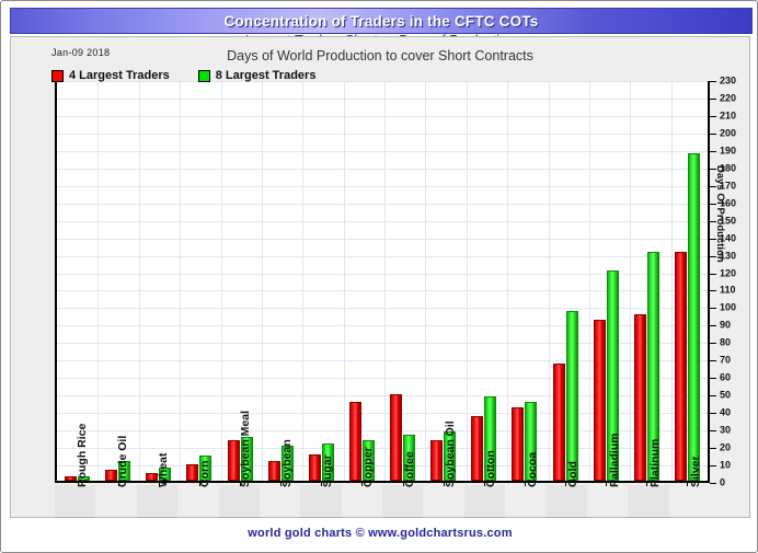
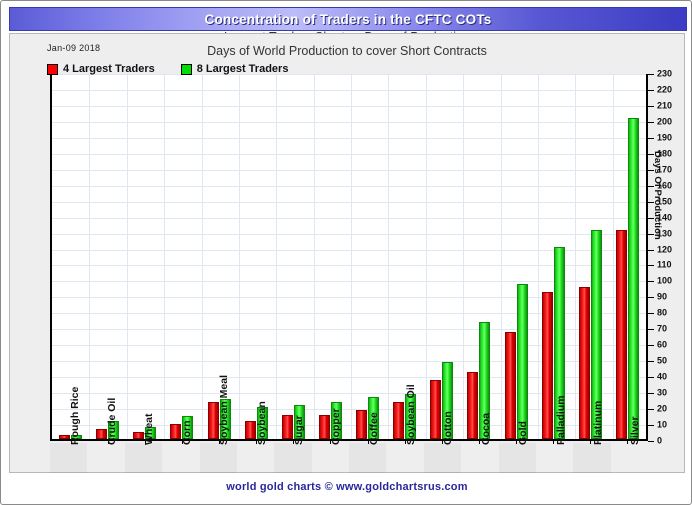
4 Largest Traders/Copper: 44 -> 14
4 Largest Traders/Coffee: 48 -> 17
8 Largest Traders/Cocoa: 44 -> 72
8 Largest Traders/Silver: 186 -> 200
